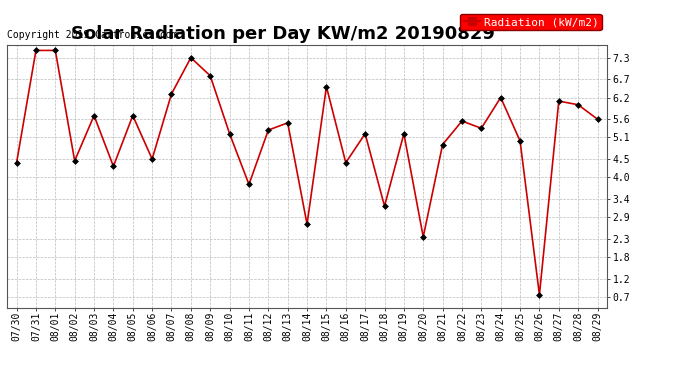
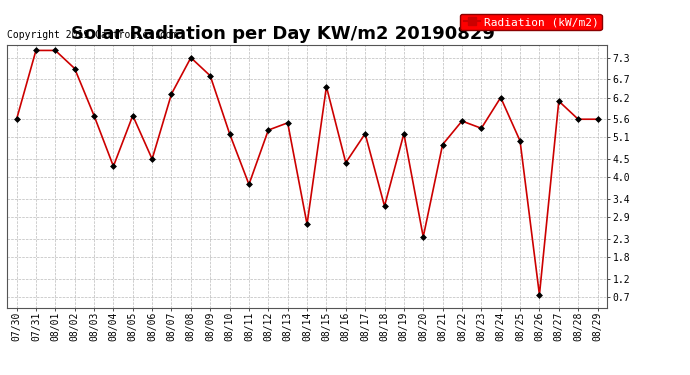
07/30: 4.40 -> 5.60
08/02: 4.45 -> 7.00
08/28: 6.00 -> 5.60
